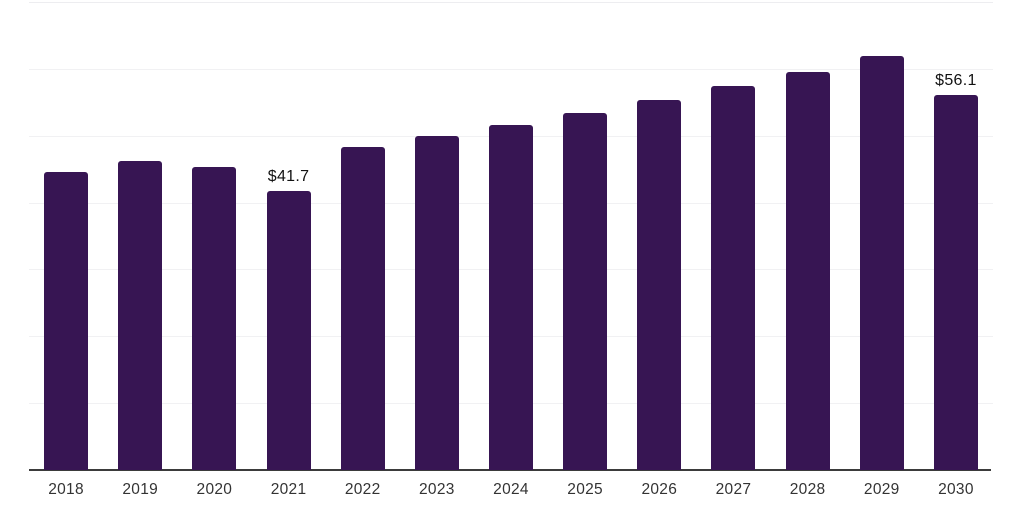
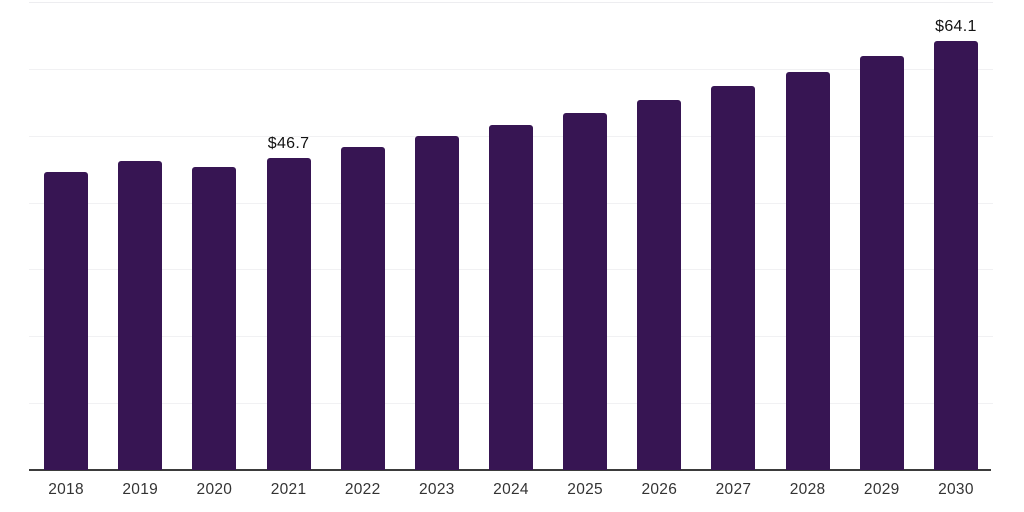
2021: $41.7 -> $46.7
2030: $56.1 -> $64.1
